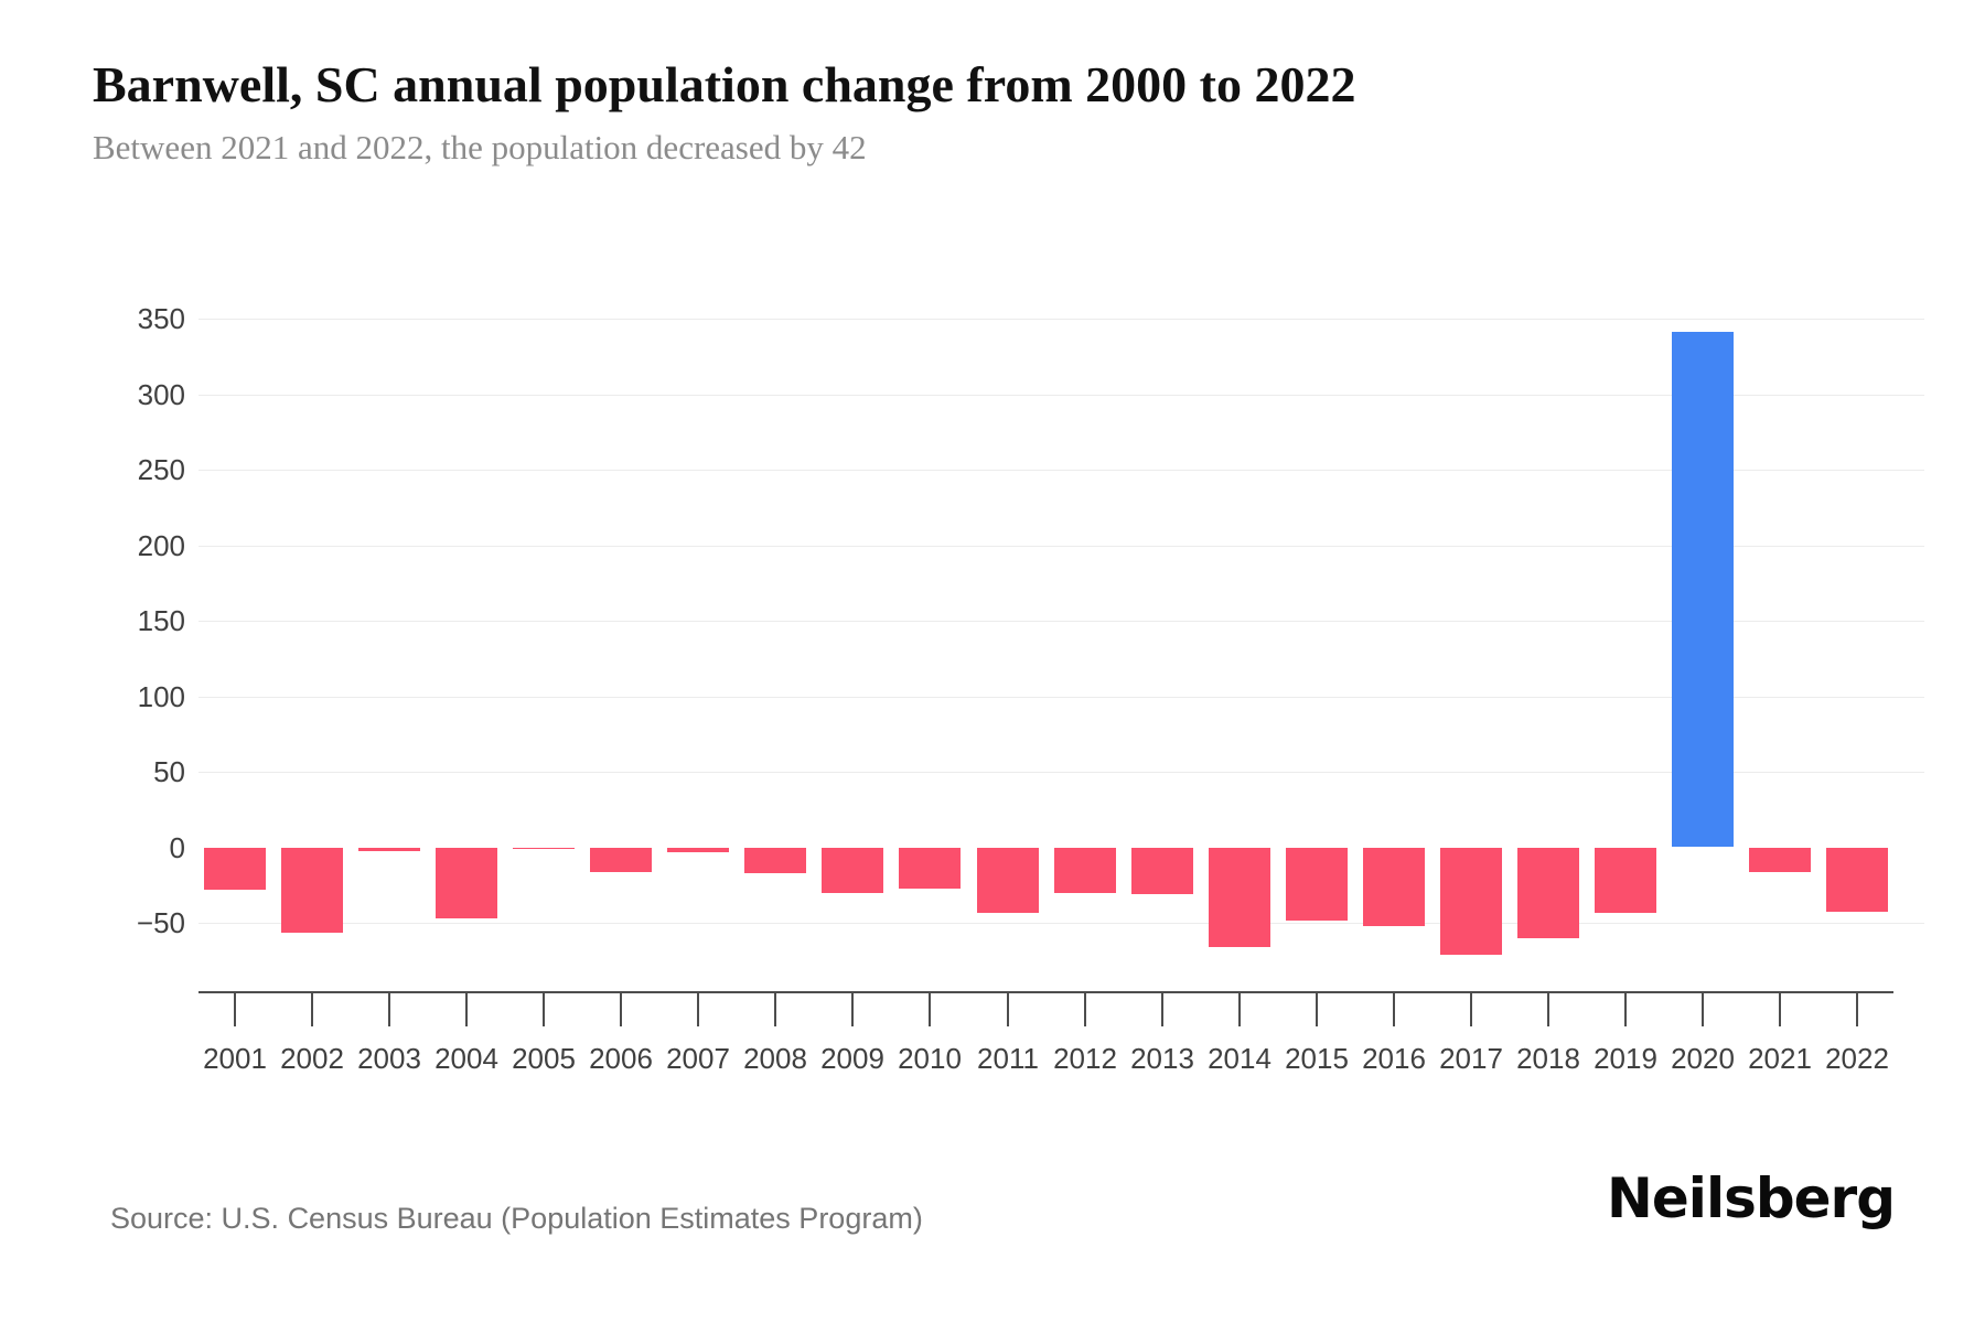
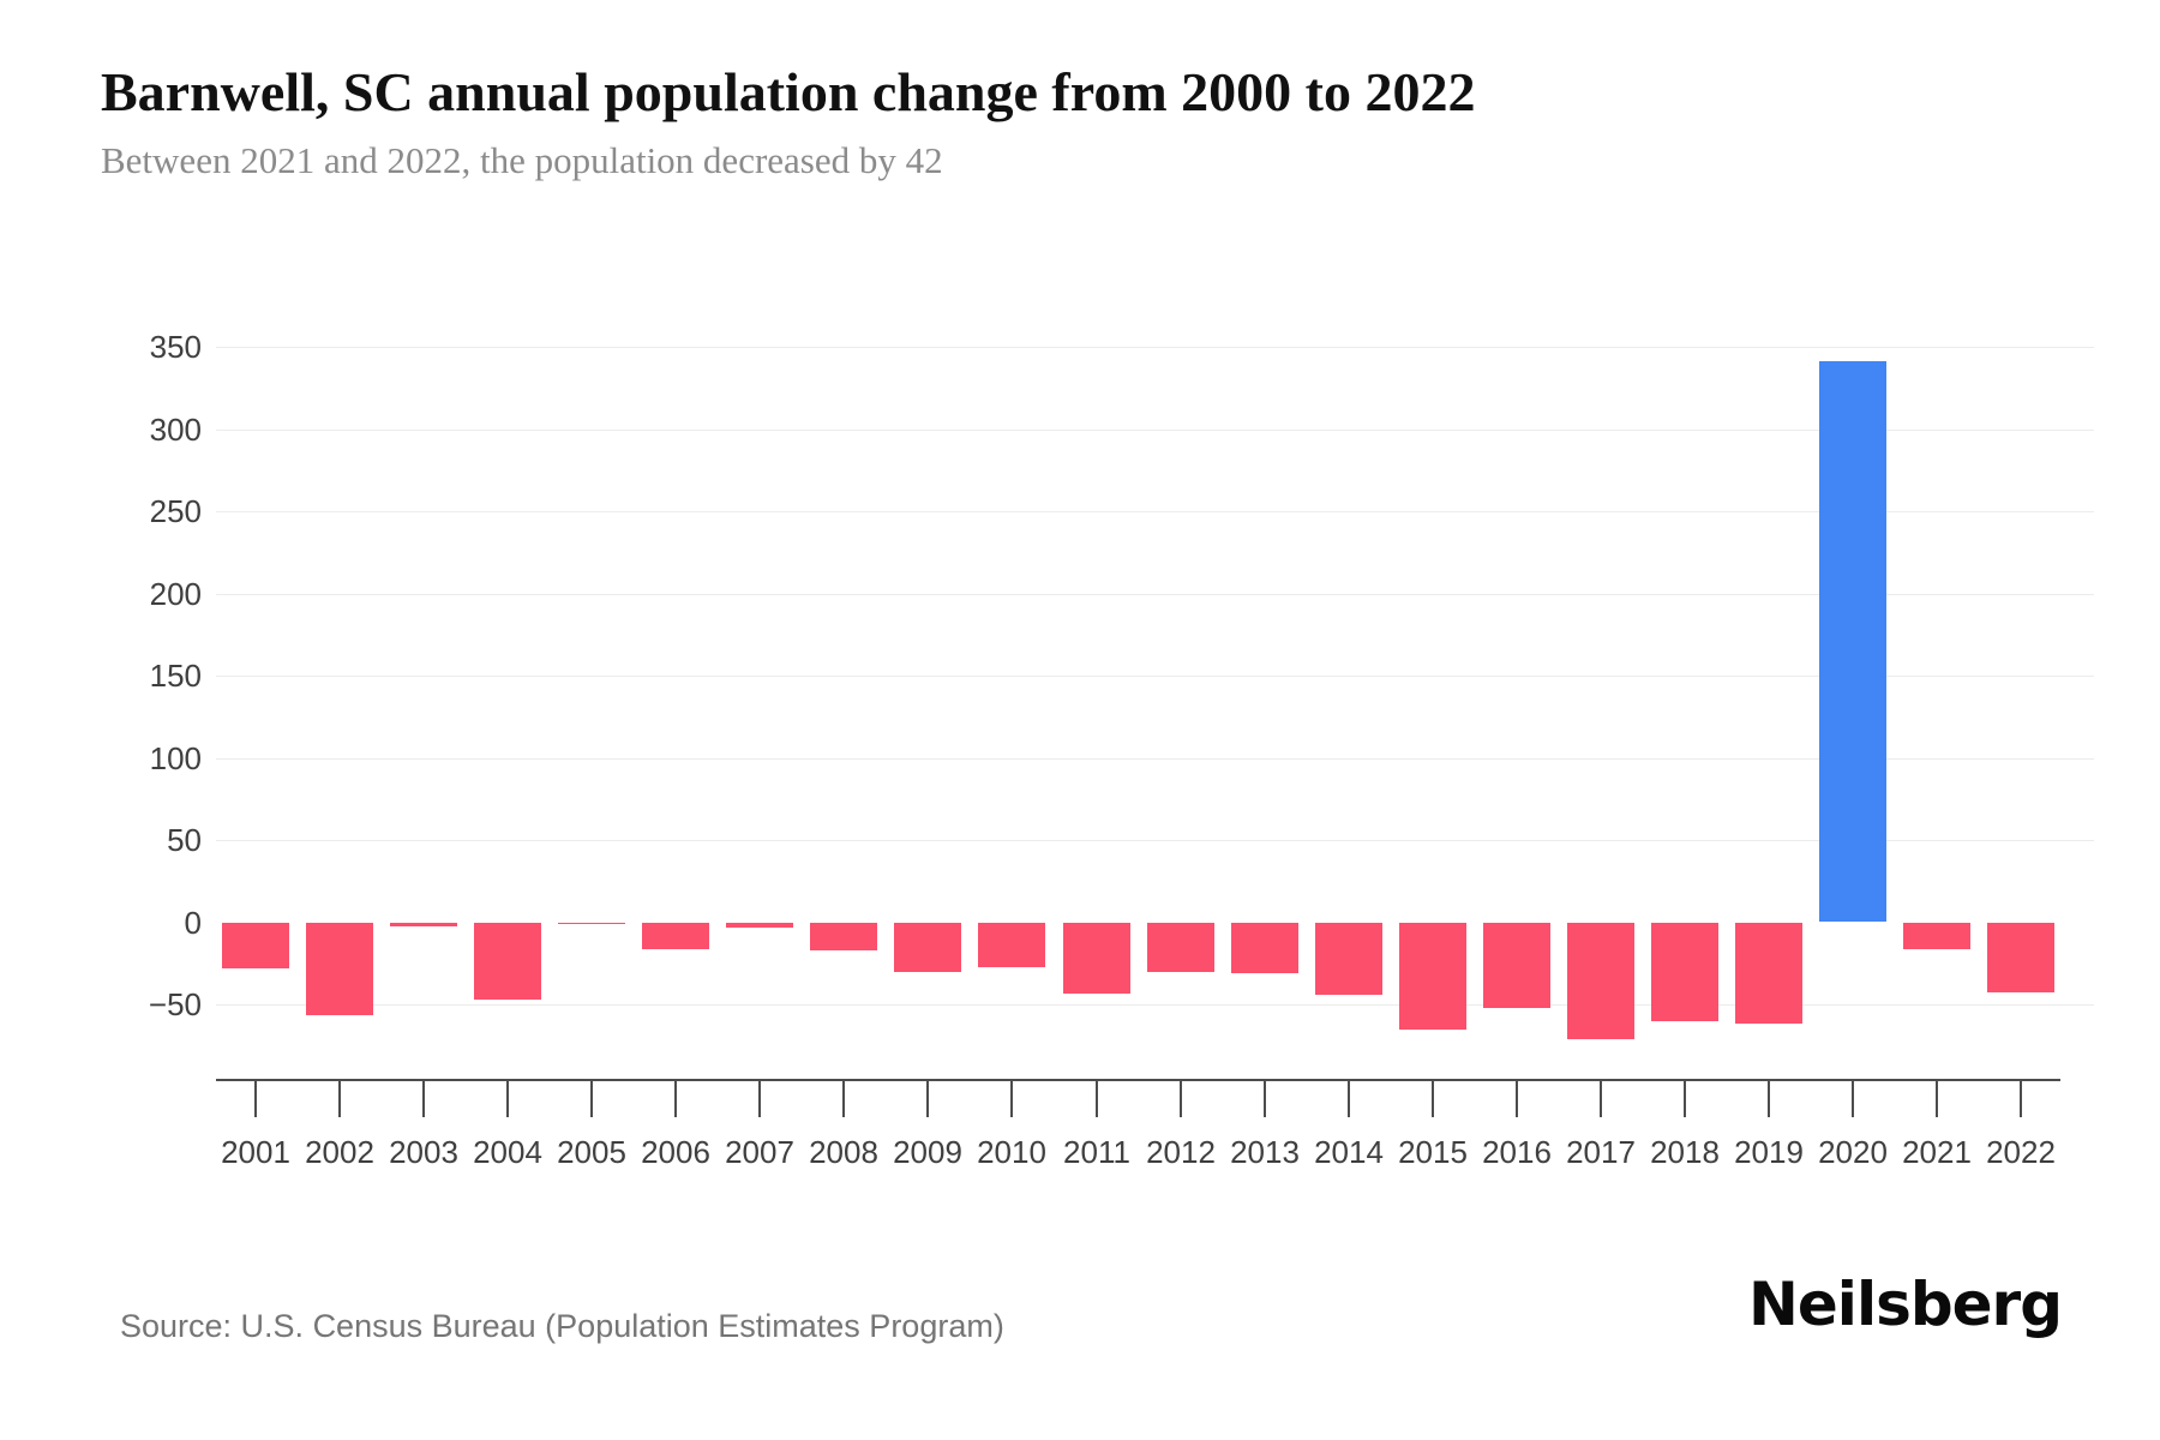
2014: -66 -> -44
2015: -48 -> -65
2019: -43 -> -61
